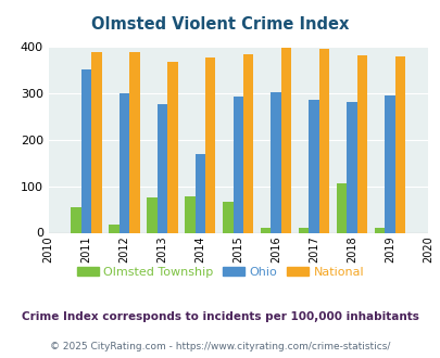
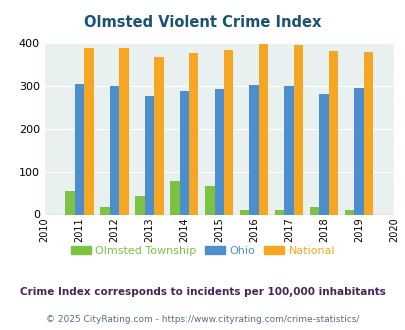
Ohio/2011: 350 -> 305
Olmsted Township/2013: 75 -> 42
Ohio/2014: 170 -> 287
Ohio/2017: 285 -> 299
Olmsted Township/2018: 105 -> 18
